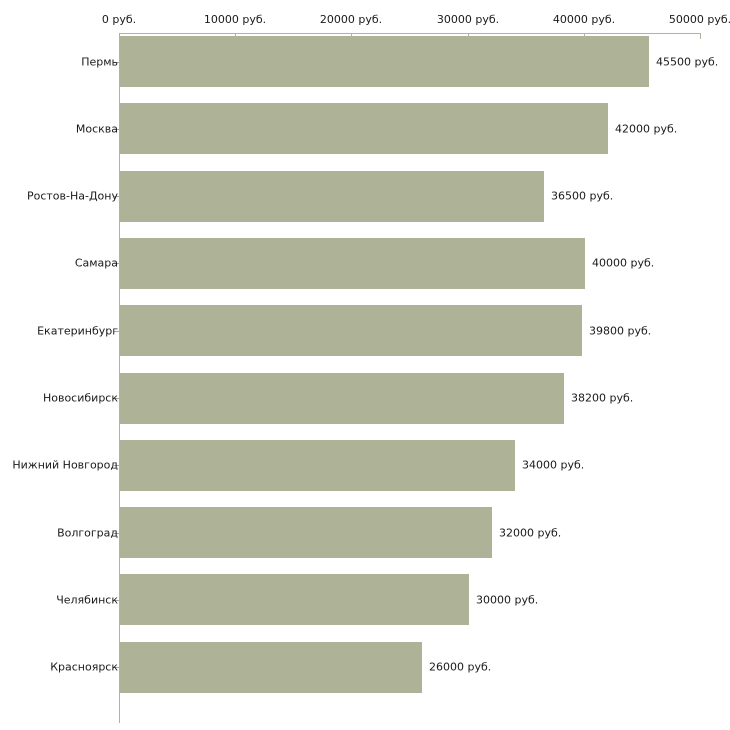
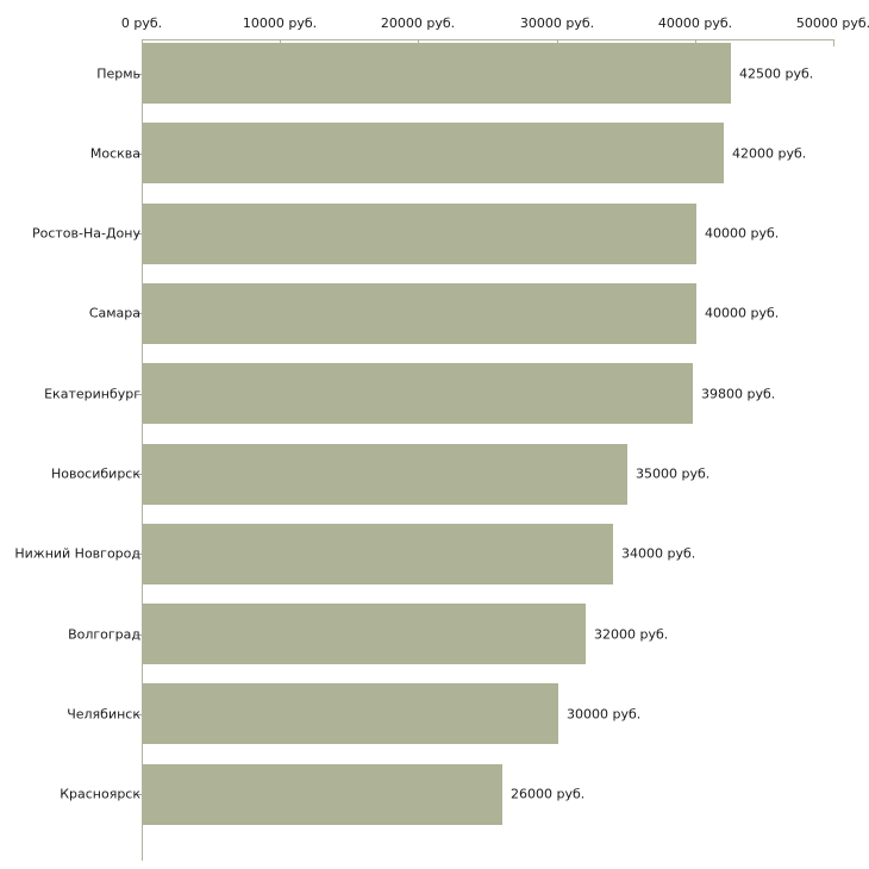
Пермь: 45500 -> 42500
Ростов-На-Дону: 36500 -> 40000
Новосибирск: 38200 -> 35000
